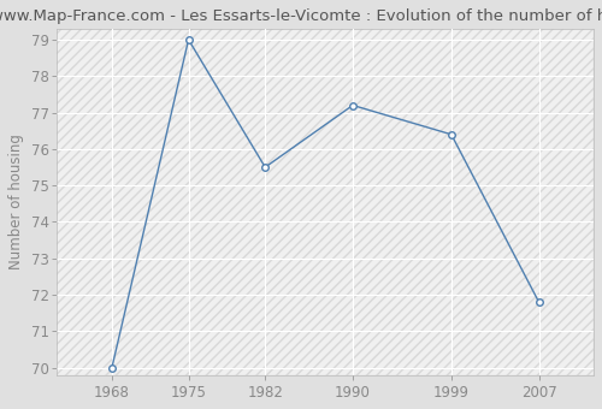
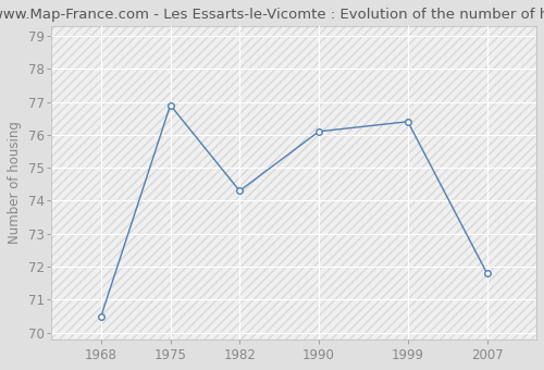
1968: 70.0 -> 70.5
1975: 79.0 -> 76.9
1982: 75.5 -> 74.3
1990: 77.2 -> 76.1
